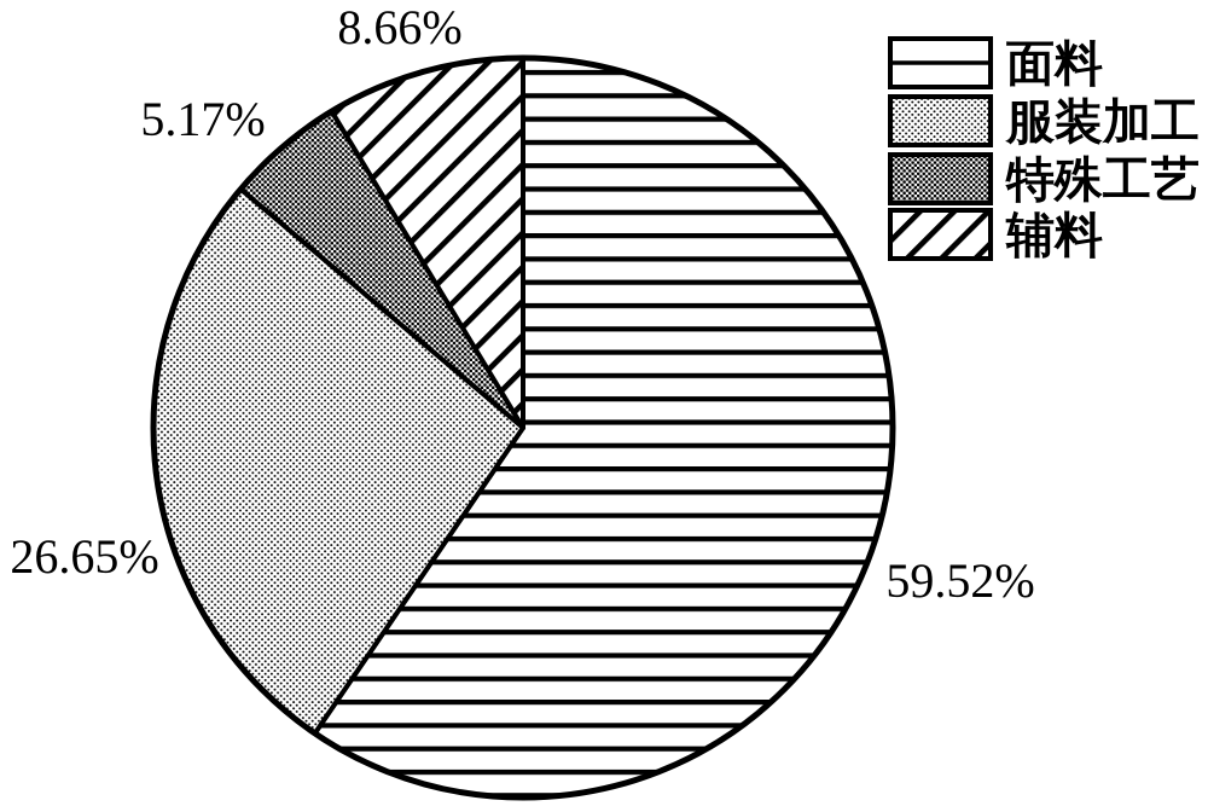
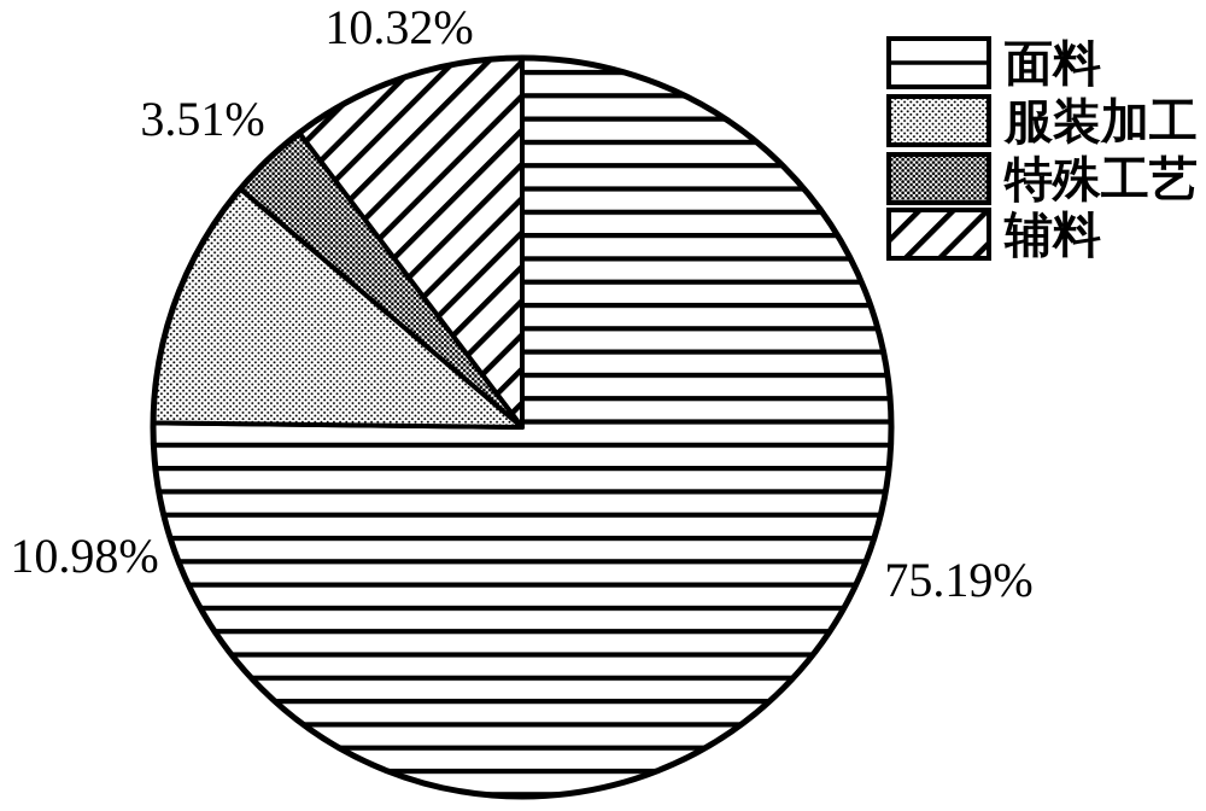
面料: 59.52% -> 75.19%
服装加工: 26.65% -> 10.98%
特殊工艺: 5.17% -> 3.51%
辅料: 8.66% -> 10.32%
